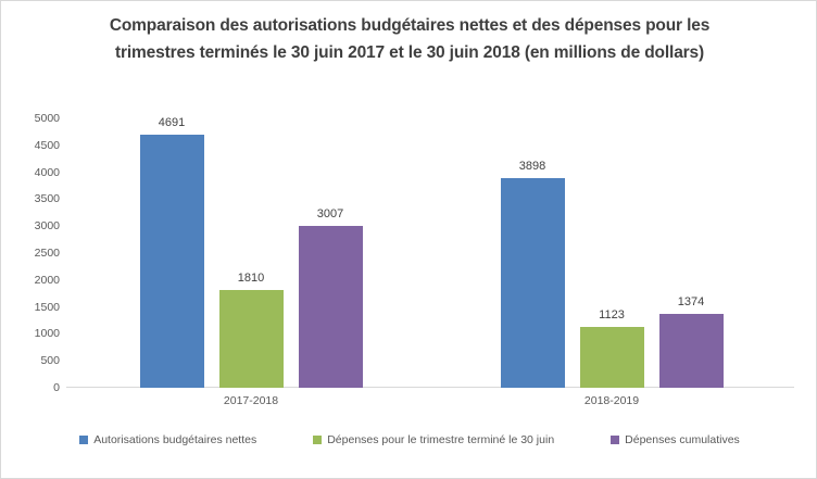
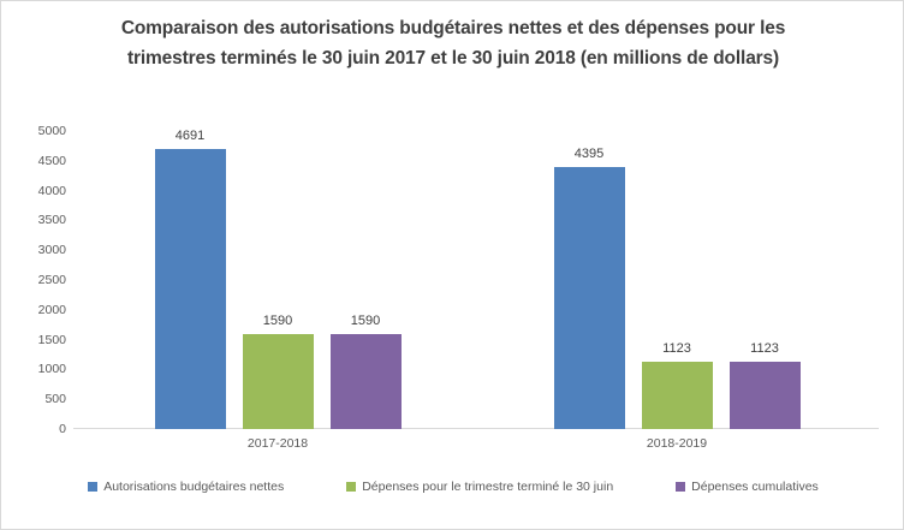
Dépenses pour le trimestre terminé le 30 juin/2017-2018: 1810 -> 1590
Dépenses cumulatives/2017-2018: 3007 -> 1590
Autorisations budgétaires nettes/2018-2019: 3898 -> 4395
Dépenses cumulatives/2018-2019: 1374 -> 1123
